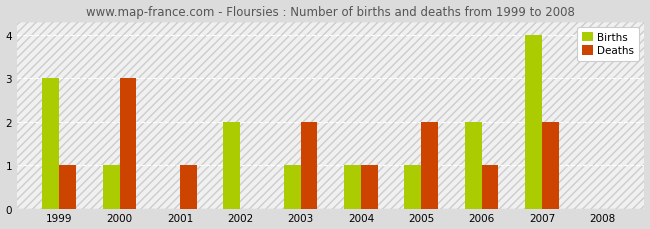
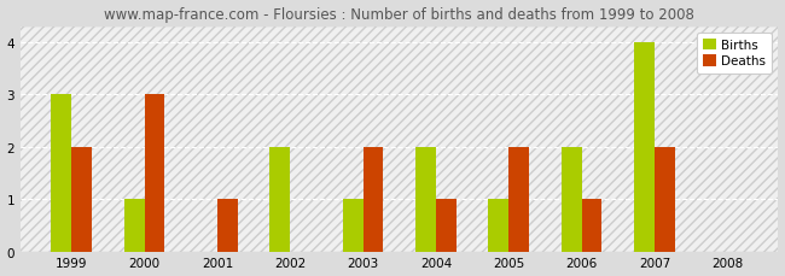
Deaths/1999: 1 -> 2
Births/2004: 1 -> 2
